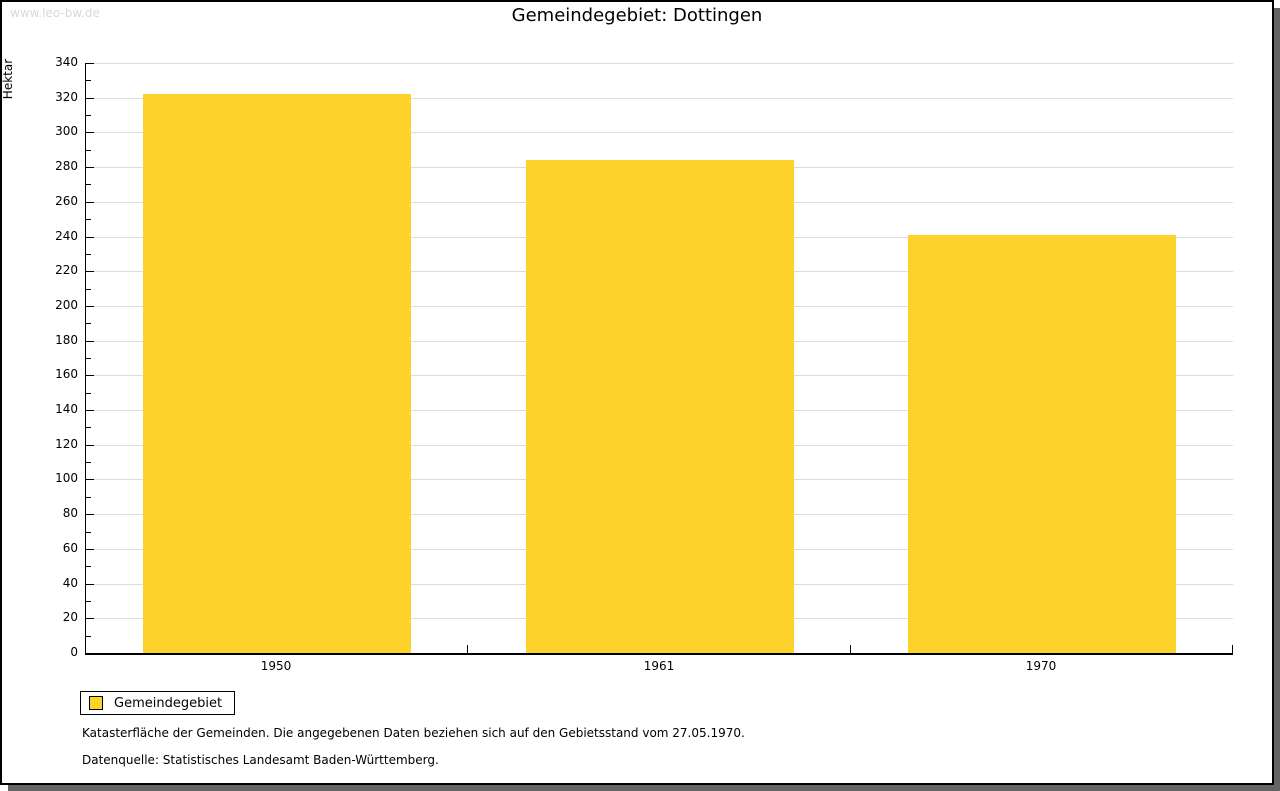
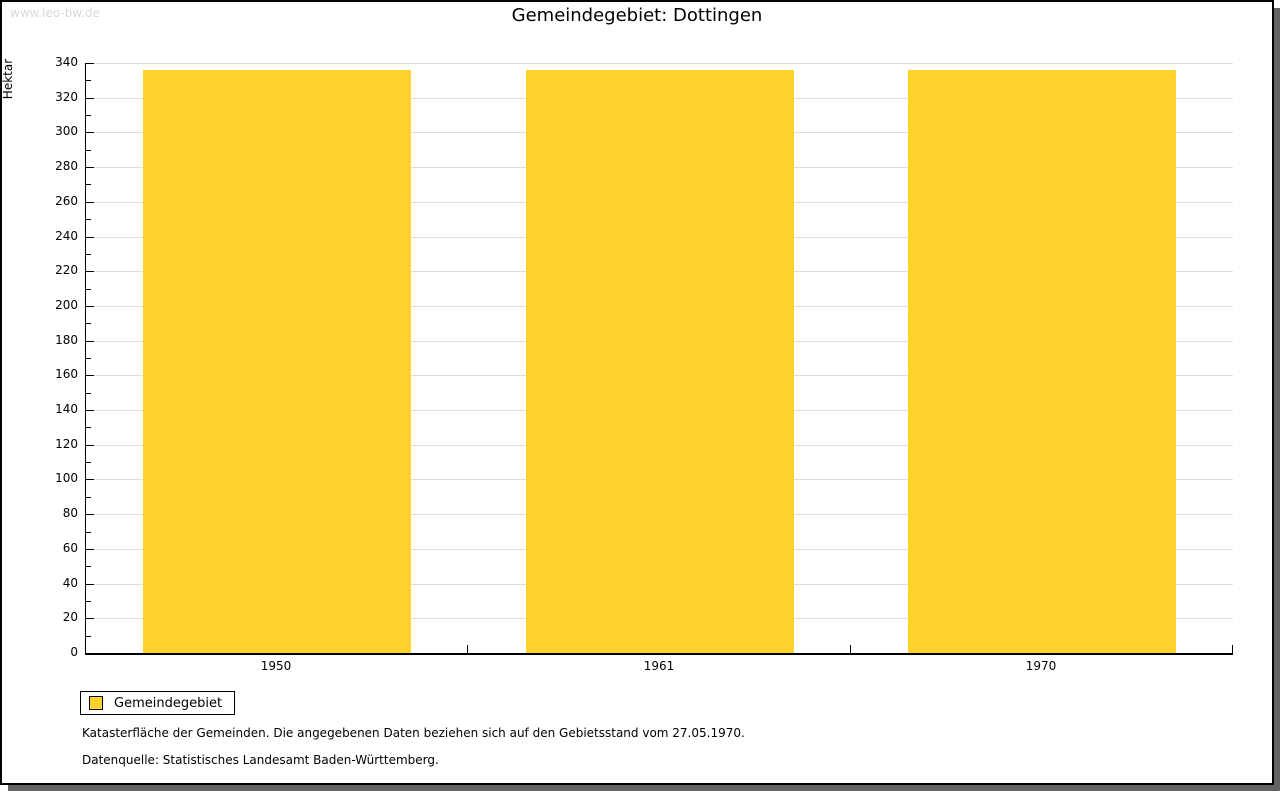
1950: 322 -> 336
1961: 284 -> 336
1970: 241 -> 336
